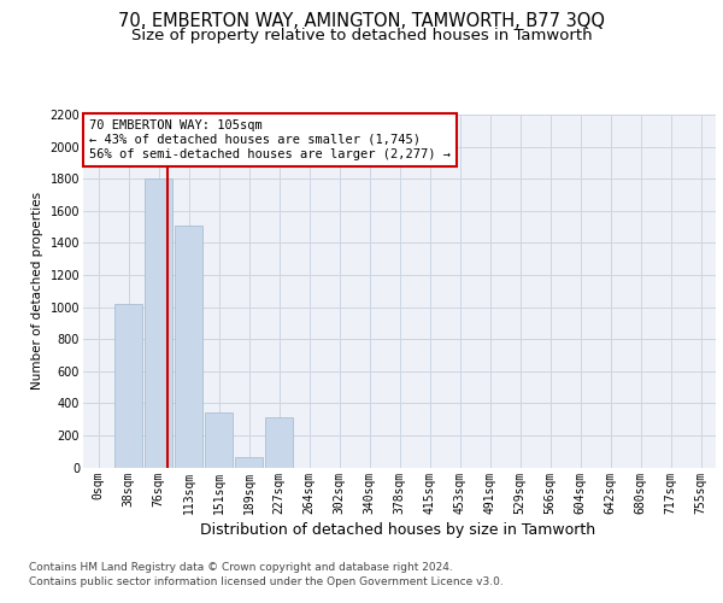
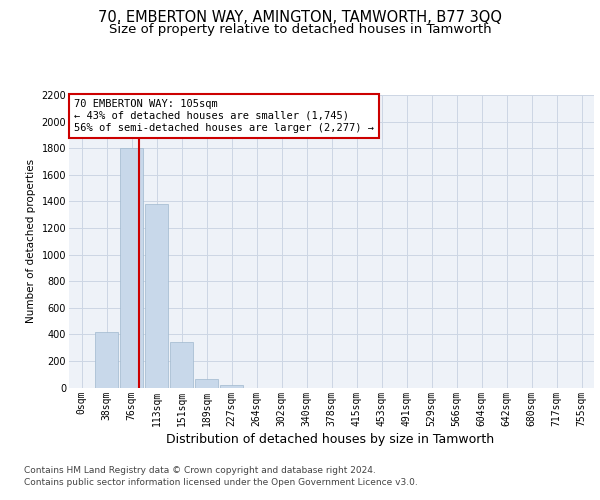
38sqm: 1020 -> 420
113sqm: 1510 -> 1380
227sqm: 310 -> 20
